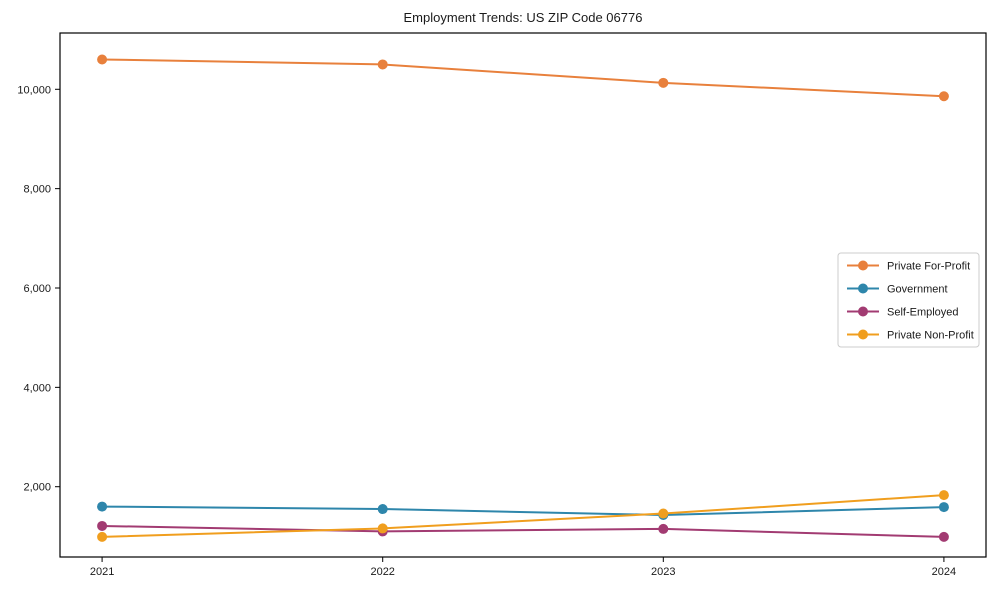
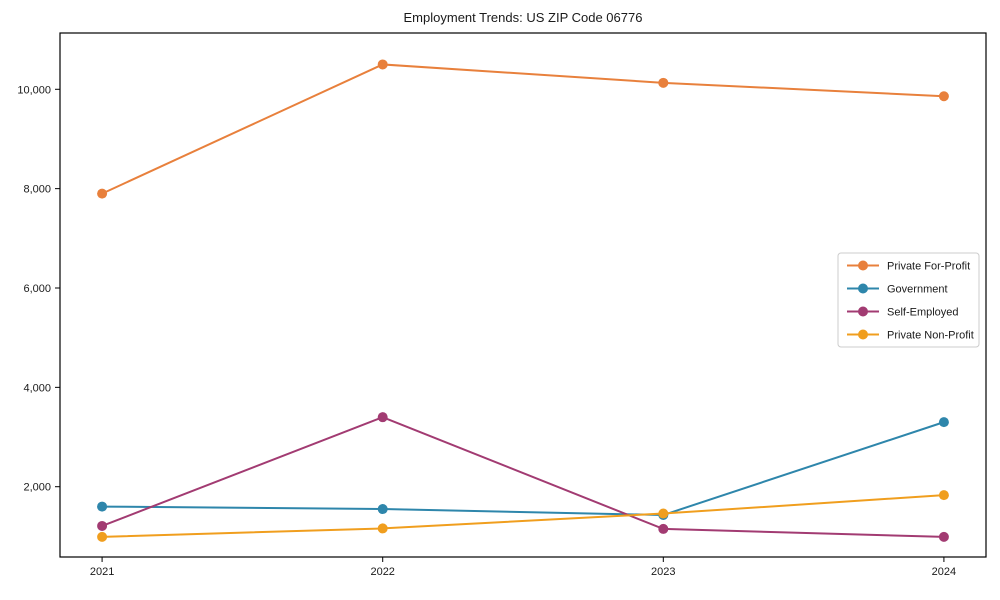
Private For-Profit/2021: 10600 -> 7900
Self-Employed/2022: 1100 -> 3400
Government/2024: 1600 -> 3300
